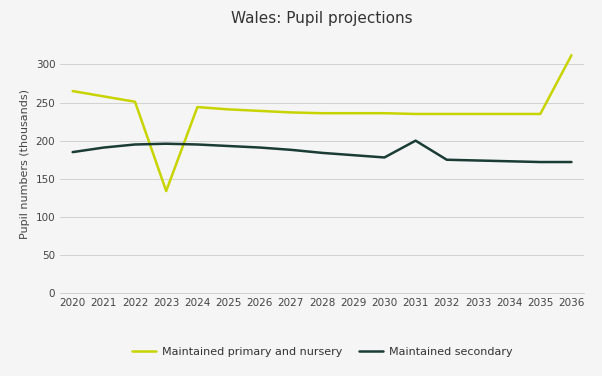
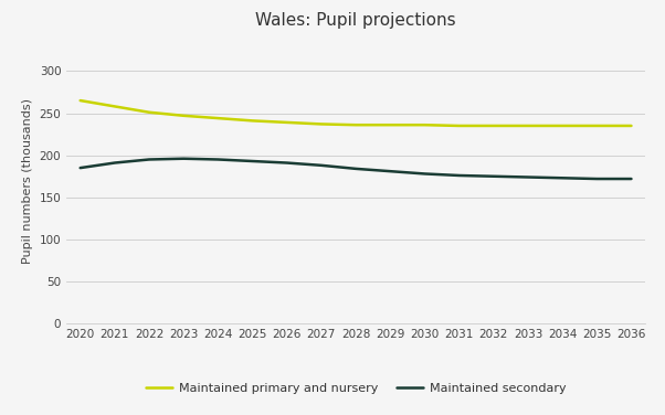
Maintained primary and nursery/2023: 134 -> 247
Maintained secondary/2031: 200 -> 176
Maintained primary and nursery/2036: 312 -> 235
